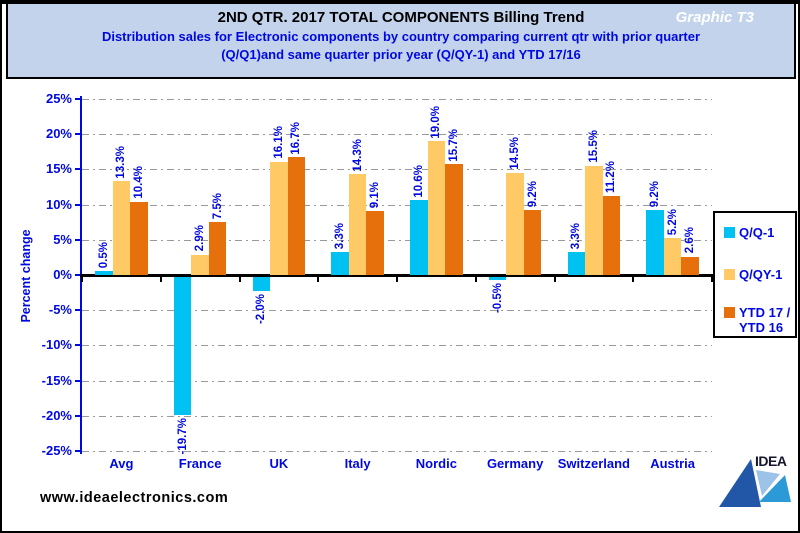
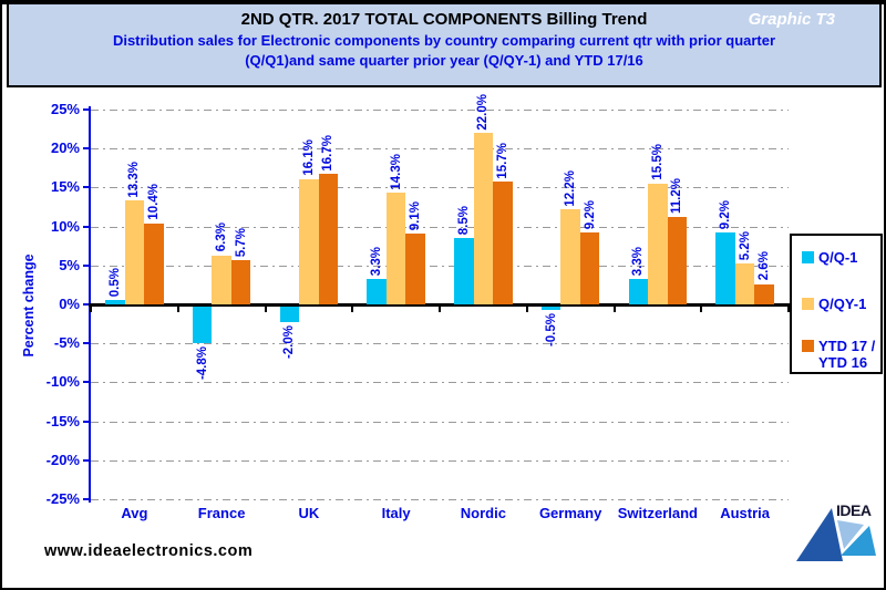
Q/Q-1/France: -19.7% -> -4.8%
Q/QY-1/France: 2.9% -> 6.3%
YTD 17 / YTD 16/France: 7.5% -> 5.7%
Q/Q-1/Nordic: 10.6% -> 8.5%
Q/QY-1/Nordic: 19.0% -> 22.0%
Q/QY-1/Germany: 14.5% -> 12.2%
